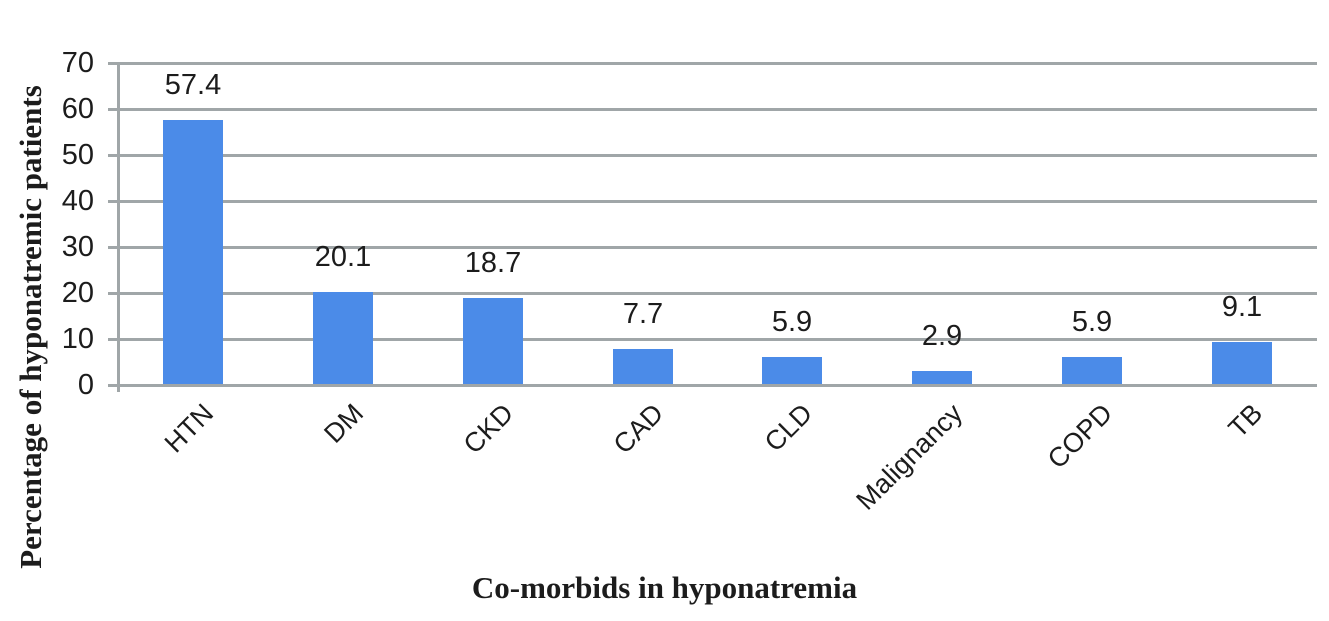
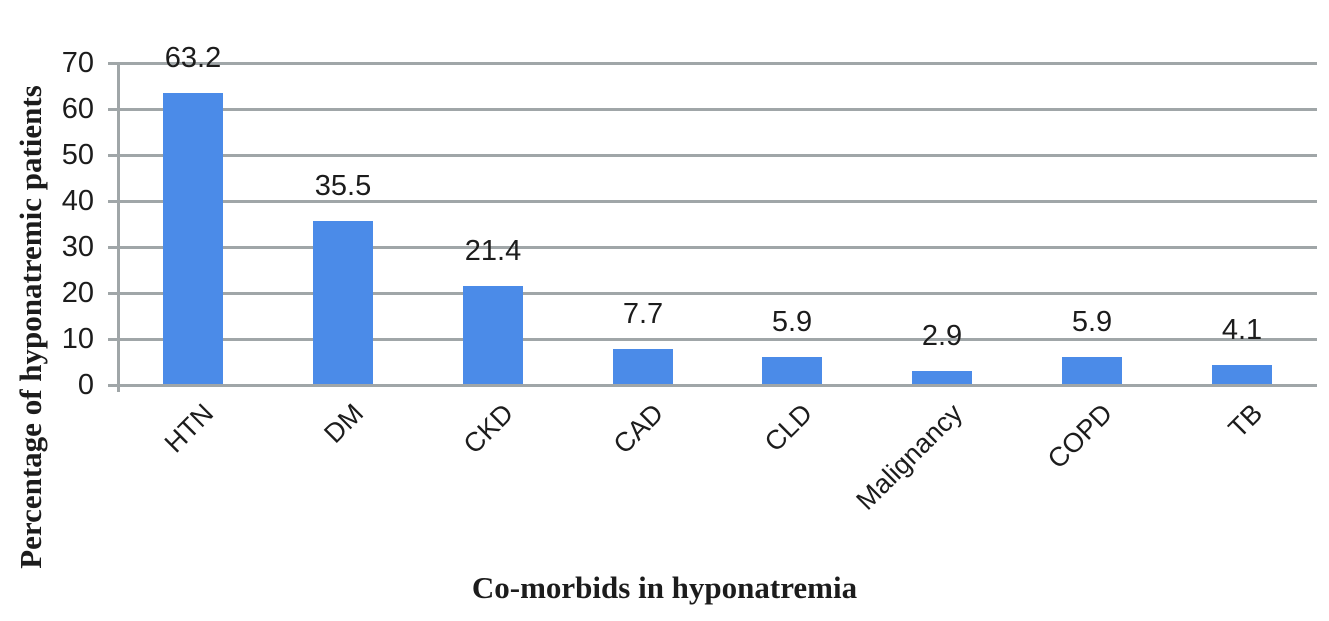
HTN: 57.4 -> 63.2
DM: 20.1 -> 35.5
CKD: 18.7 -> 21.4
TB: 9.1 -> 4.1
